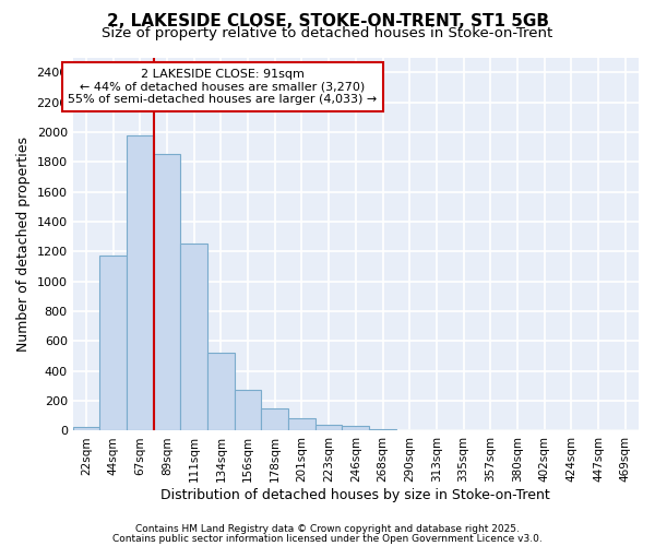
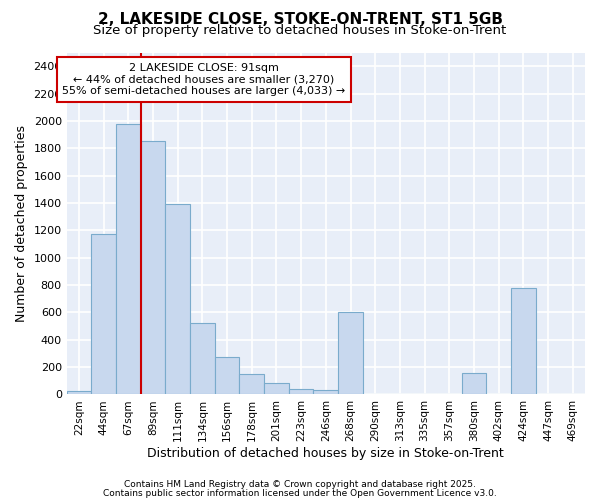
111sqm: 1250 -> 1390
268sqm: 10 -> 600
380sqm: 0 -> 160
424sqm: 0 -> 780
